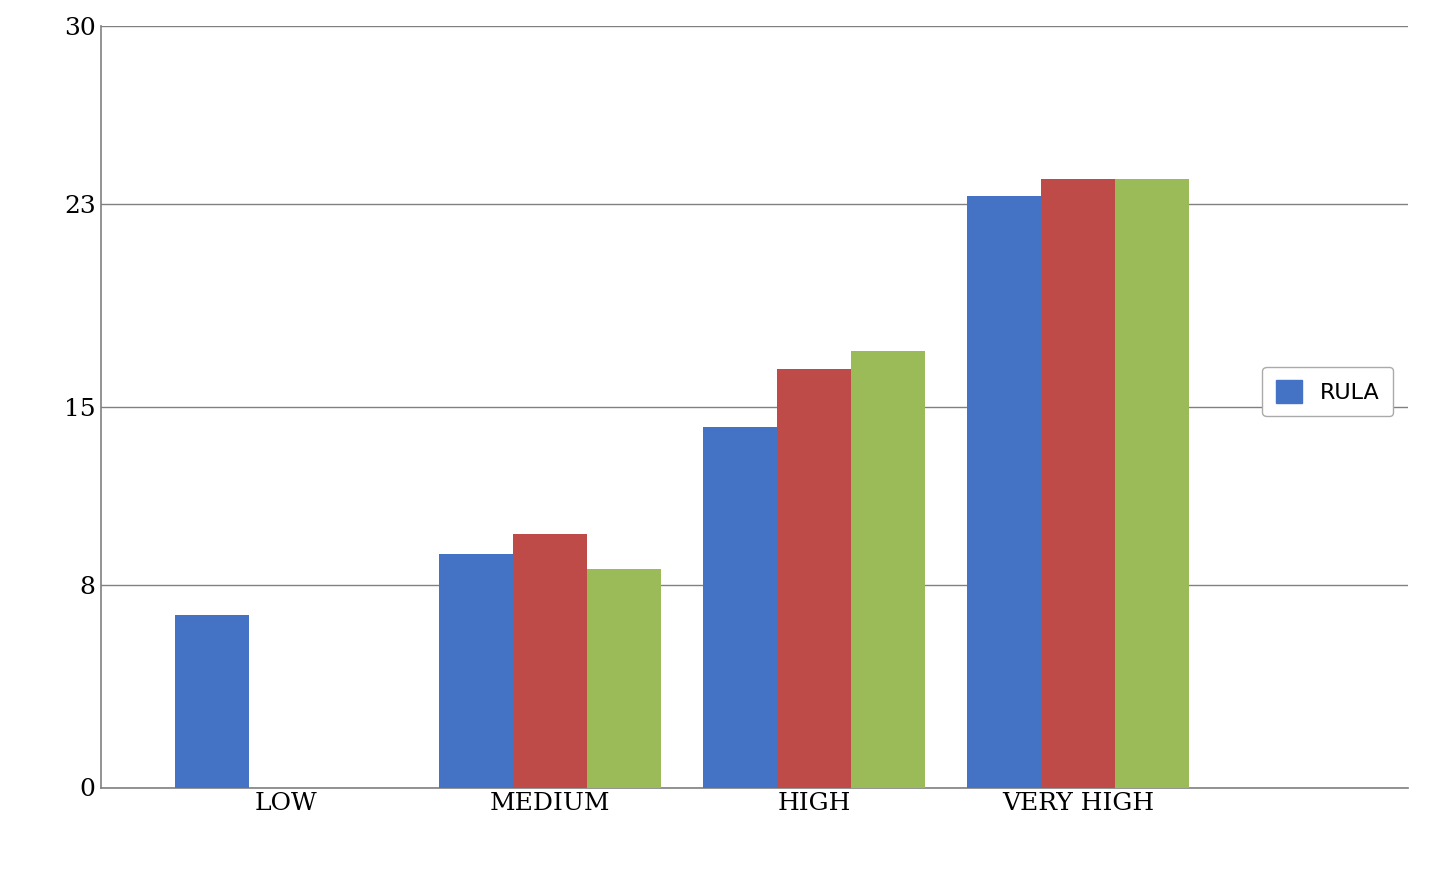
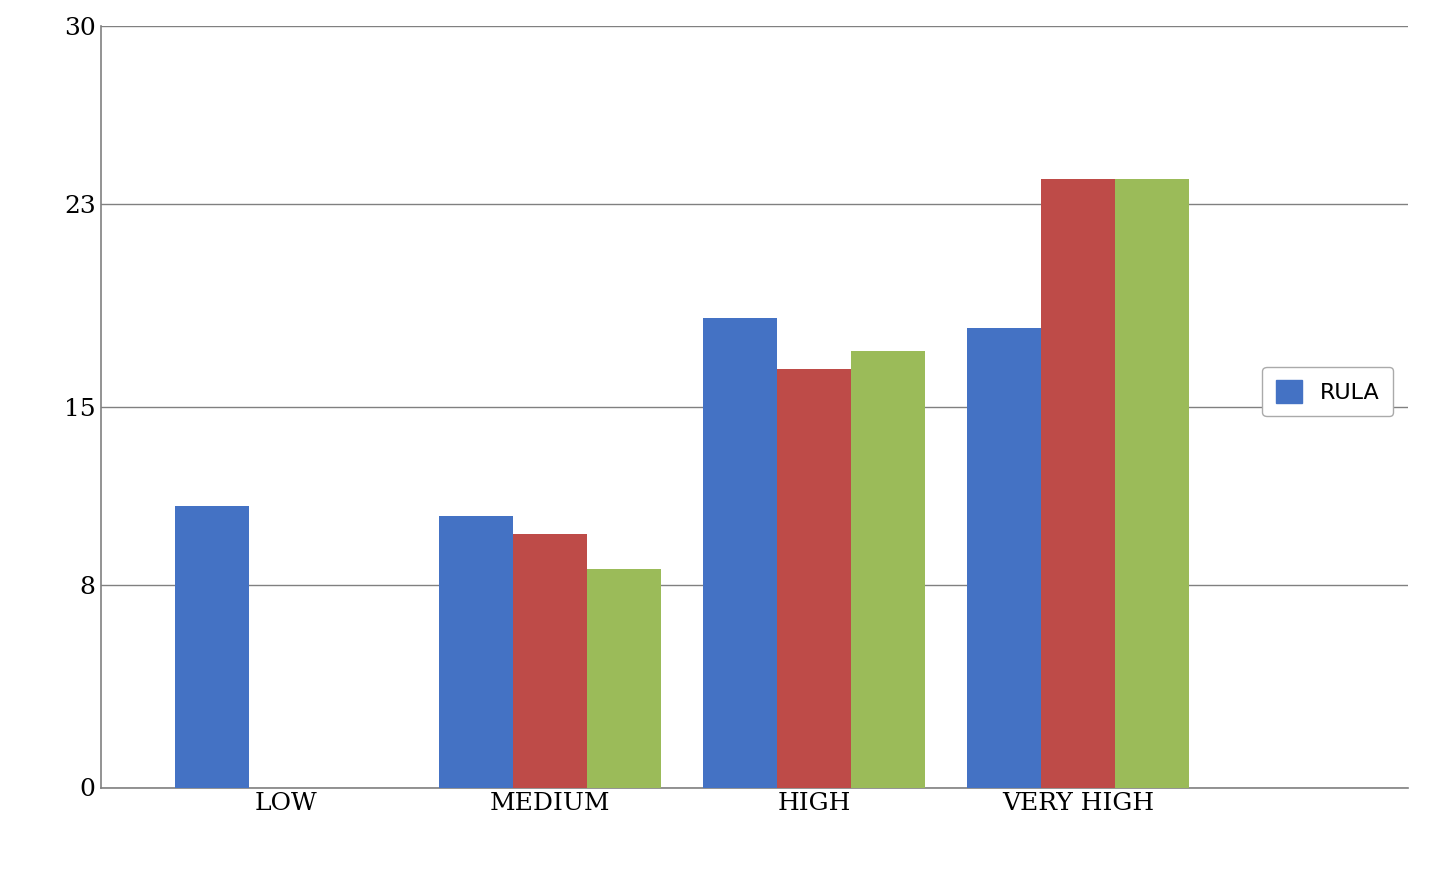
RULA/LOW: 6.8 -> 11.1
RULA/MEDIUM: 9.2 -> 10.7
RULA/HIGH: 14.2 -> 18.5
RULA/VERY HIGH: 23.3 -> 18.1
